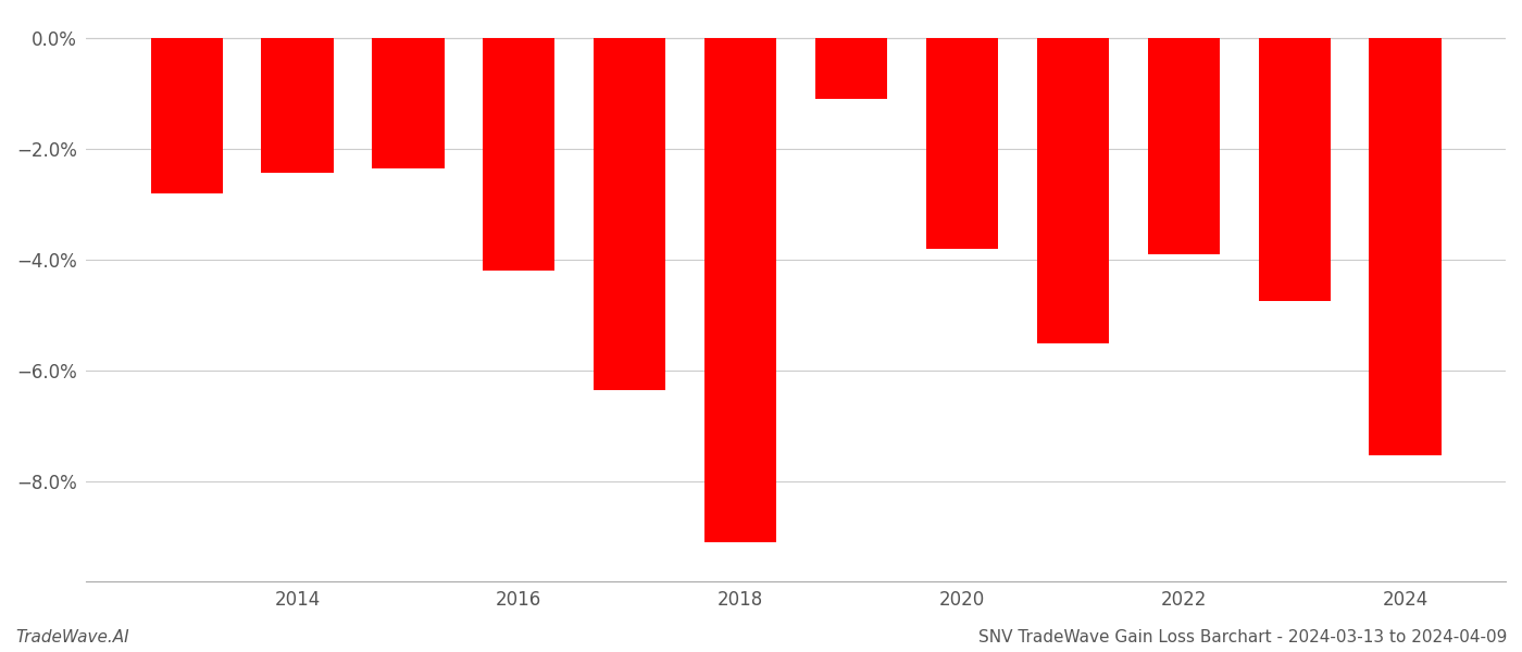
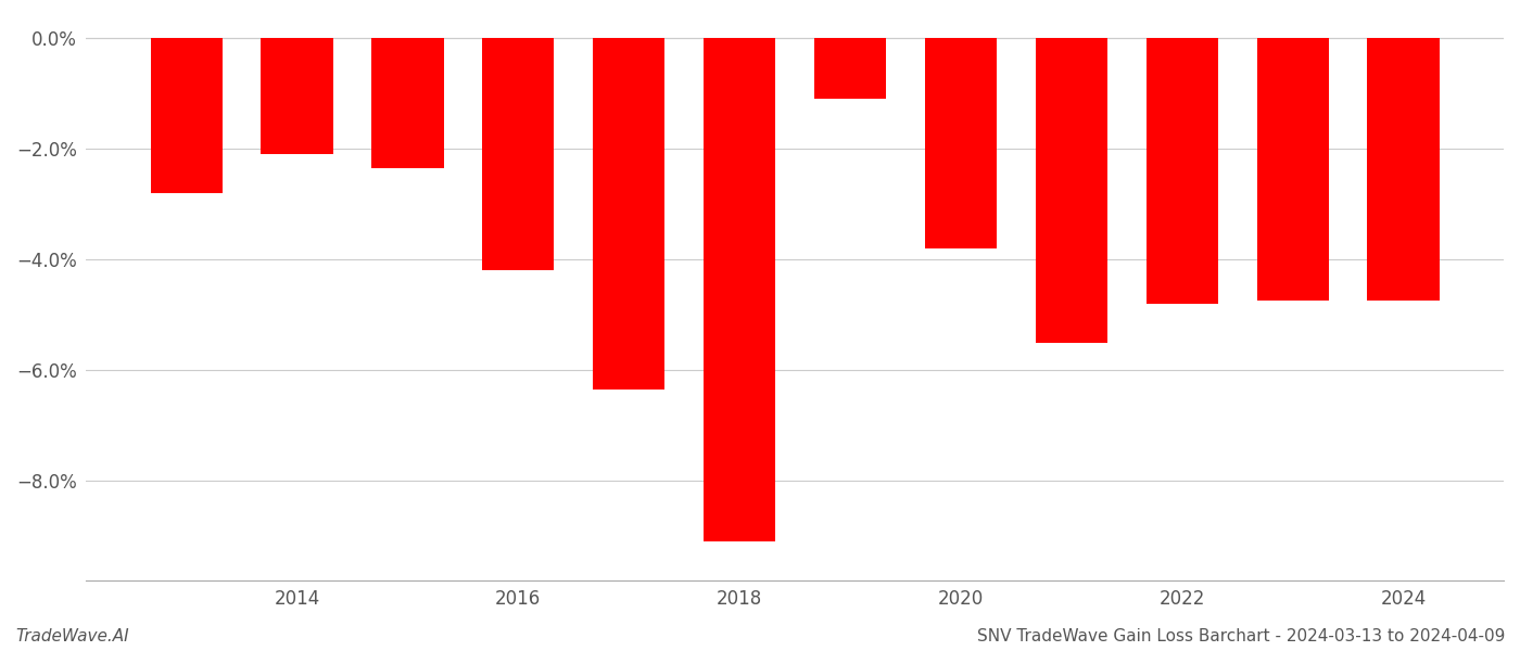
2014: -2.42% -> -2.10%
2022: -3.90% -> -4.80%
2024: -7.52% -> -4.75%
